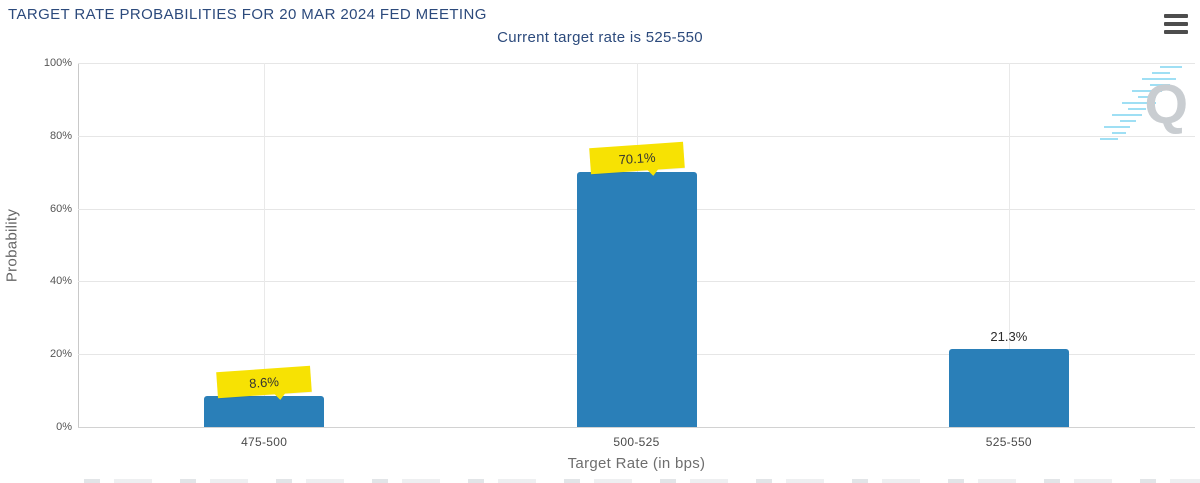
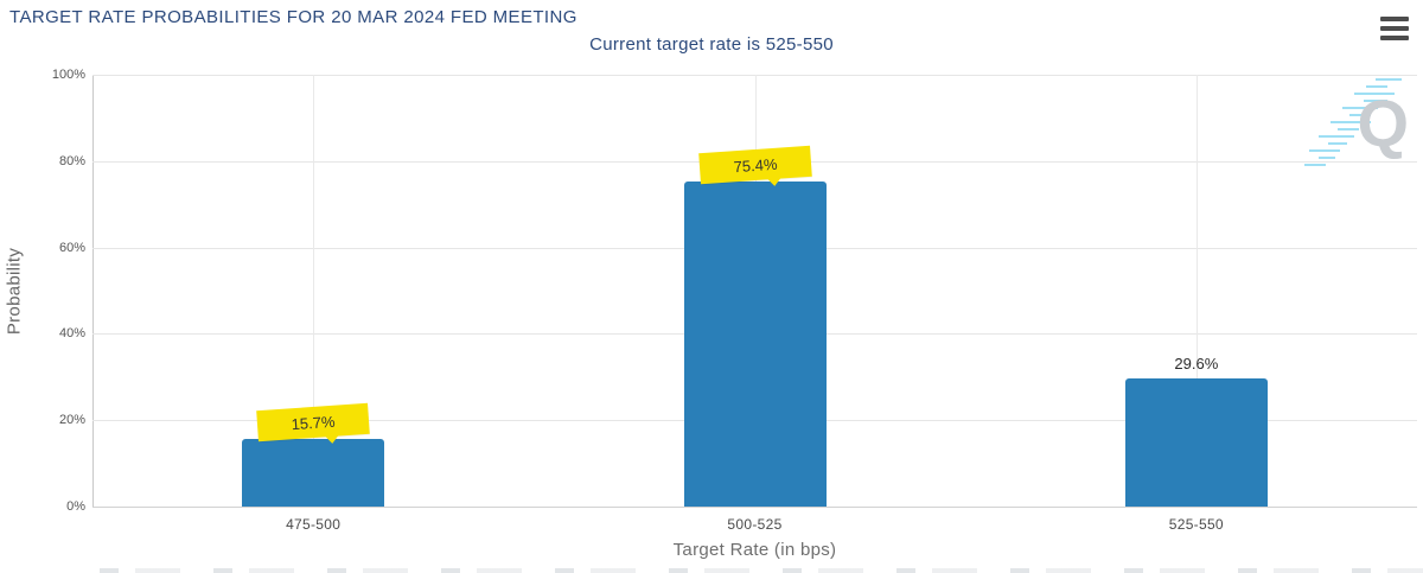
475-500: 8.6% -> 15.7%
500-525: 70.1% -> 75.4%
525-550: 21.3% -> 29.6%
